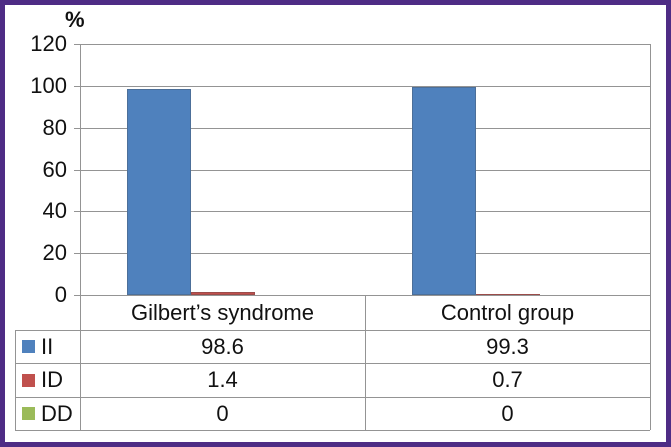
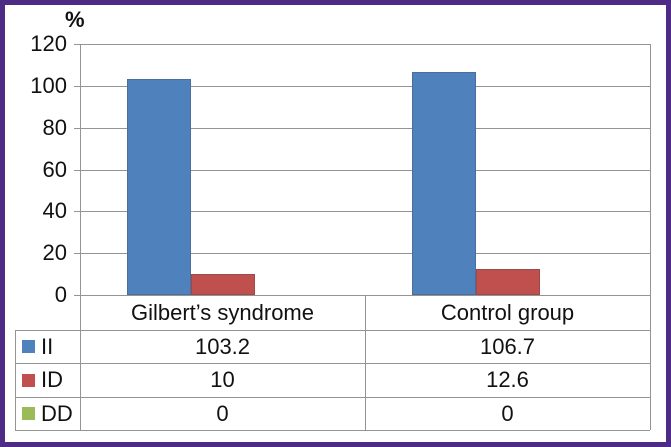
II/Gilbert’s syndrome: 98.6 -> 103.2
ID/Gilbert’s syndrome: 1.4 -> 10
II/Control group: 99.3 -> 106.7
ID/Control group: 0.7 -> 12.6
